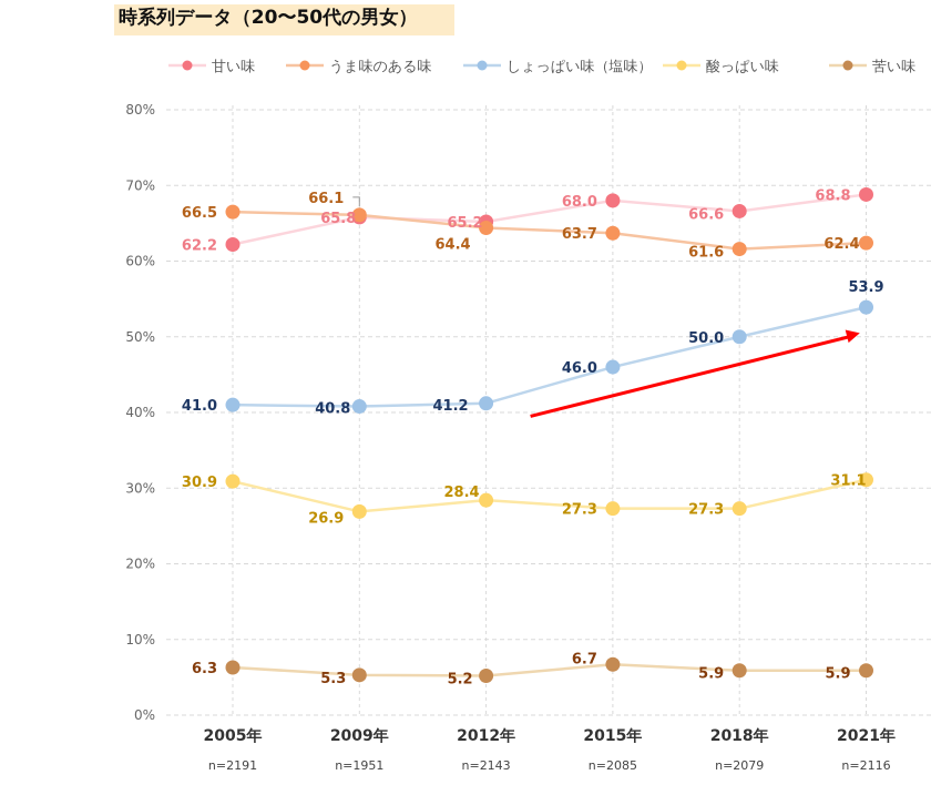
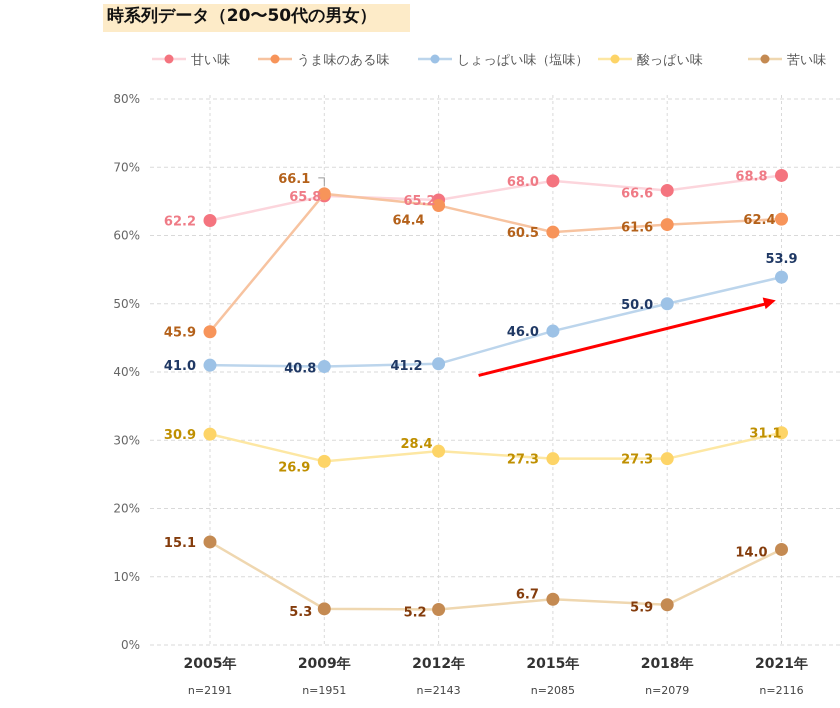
うま味のある味/2005年: 66.5 -> 45.9
苦い味/2005年: 6.3 -> 15.1
うま味のある味/2015年: 63.7 -> 60.5
苦い味/2021年: 5.9 -> 14.0
